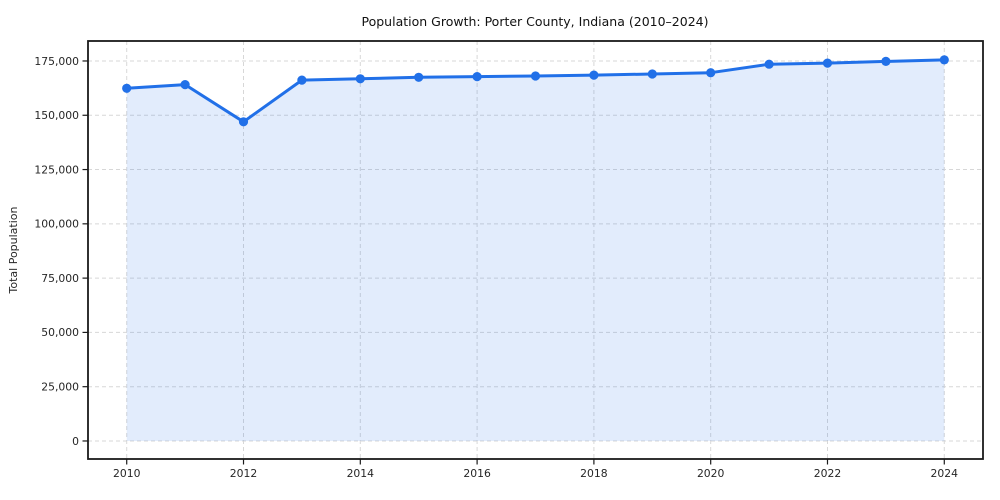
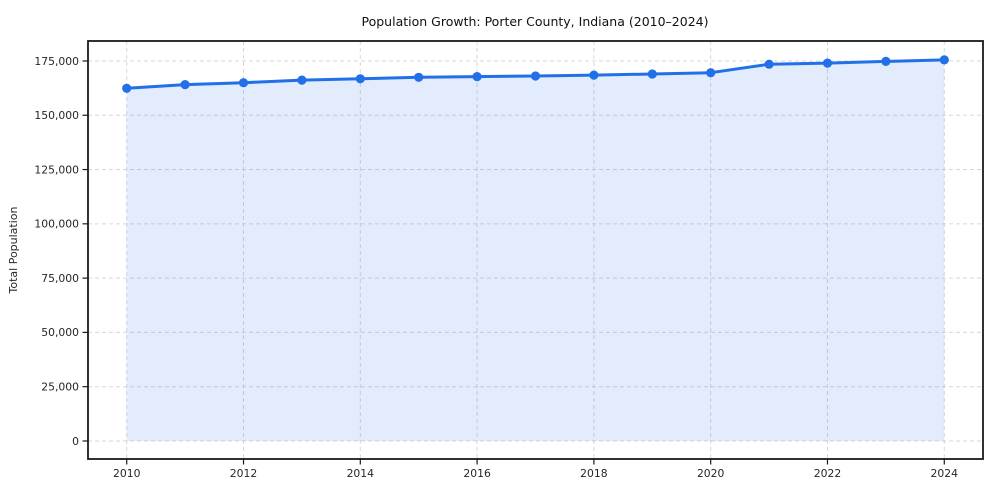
2012: 147000 -> 165000
